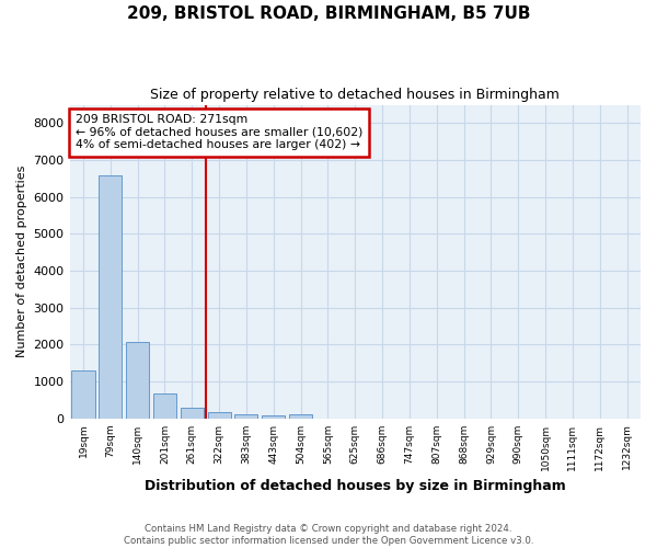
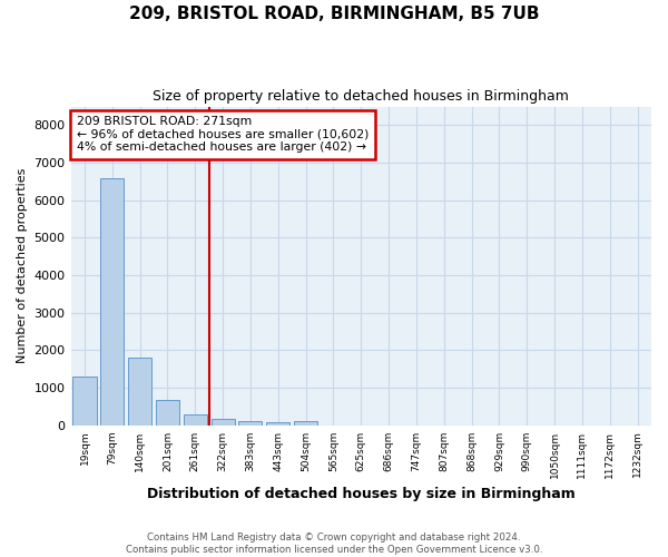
140sqm: 2080 -> 1800
